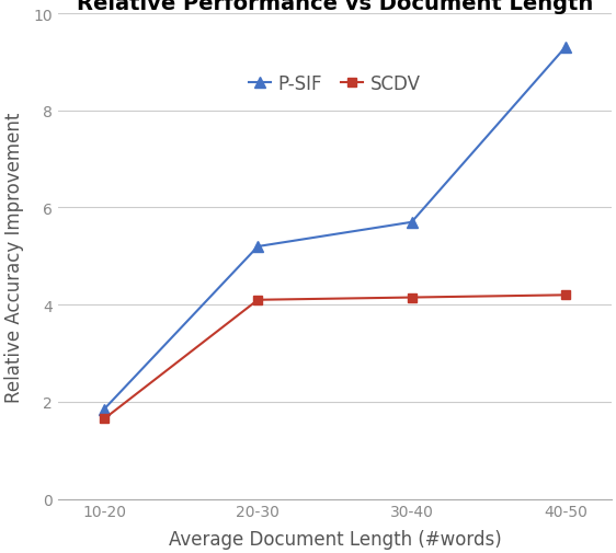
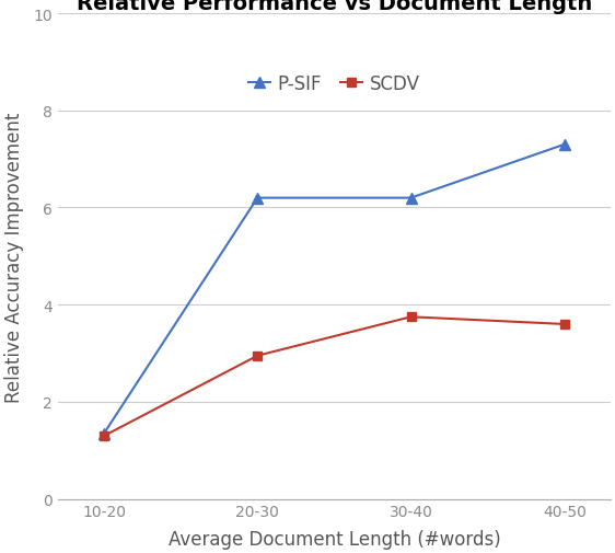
P-SIF/10-20: 1.85 -> 1.35
SCDV/10-20: 1.65 -> 1.30
P-SIF/20-30: 5.20 -> 6.20
SCDV/20-30: 4.10 -> 2.95
P-SIF/30-40: 5.70 -> 6.20
SCDV/30-40: 4.15 -> 3.75
P-SIF/40-50: 9.30 -> 7.30
SCDV/40-50: 4.20 -> 3.60
